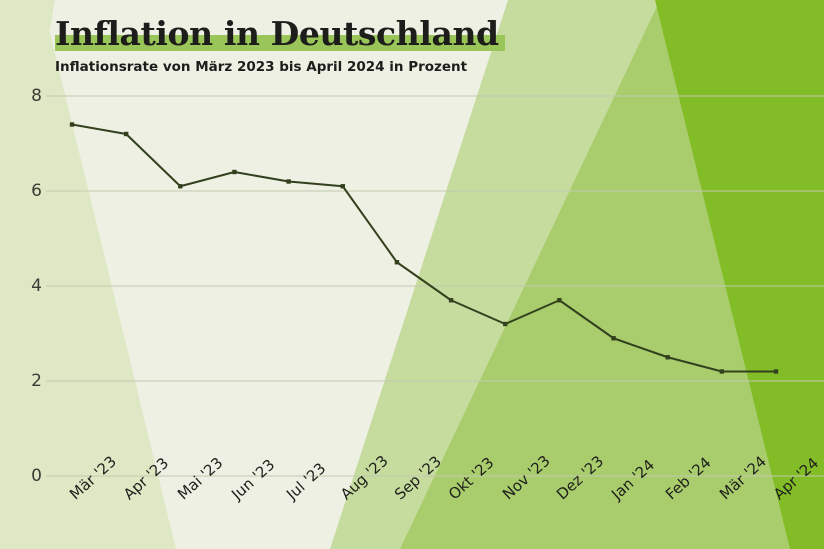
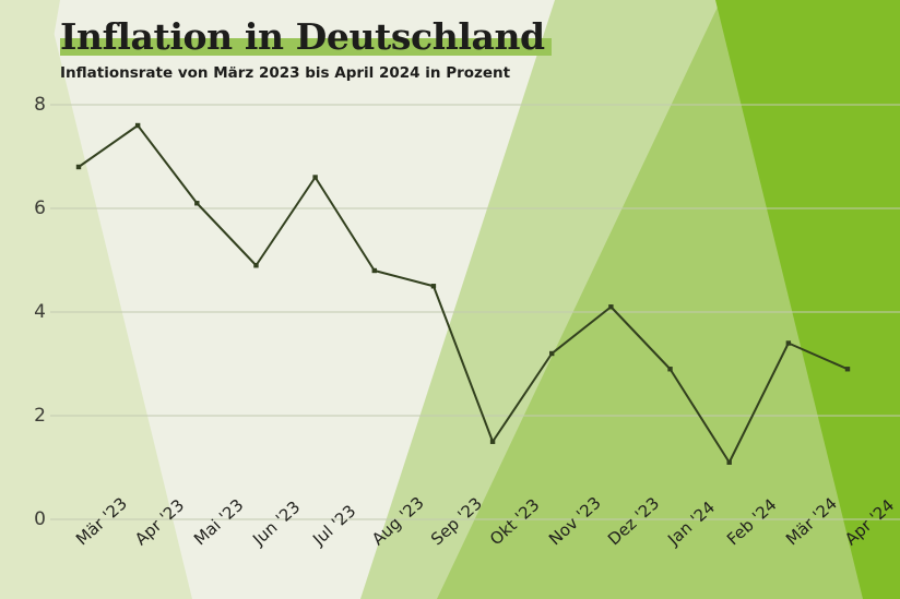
Mär '23: 7.4 -> 6.8
Apr '23: 7.2 -> 7.6
Jun '23: 6.4 -> 4.9
Jul '23: 6.2 -> 6.6
Aug '23: 6.1 -> 4.8
Okt '23: 3.7 -> 1.5
Dez '23: 3.7 -> 4.1
Feb '24: 2.5 -> 1.1
Mär '24: 2.2 -> 3.4
Apr '24: 2.2 -> 2.9
